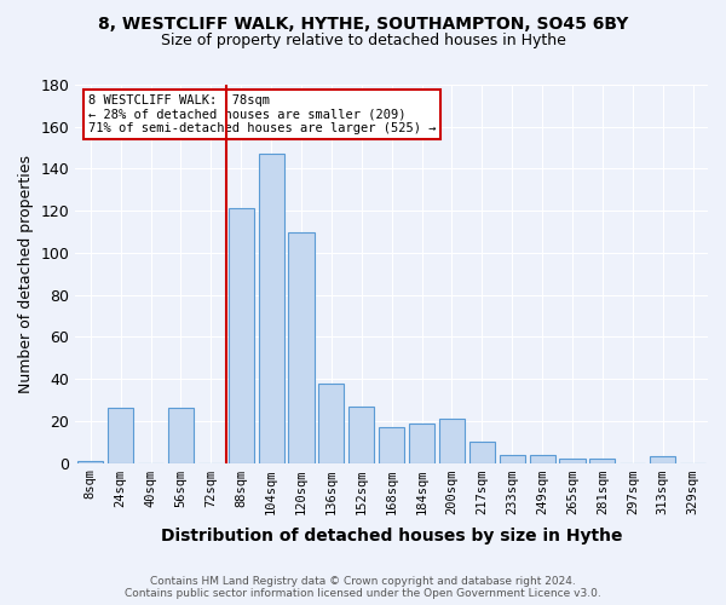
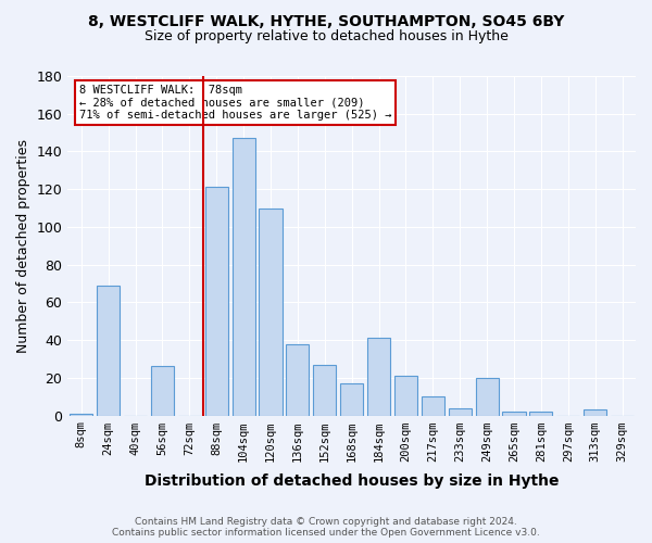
24sqm: 26 -> 69
184sqm: 19 -> 41
249sqm: 4 -> 20
